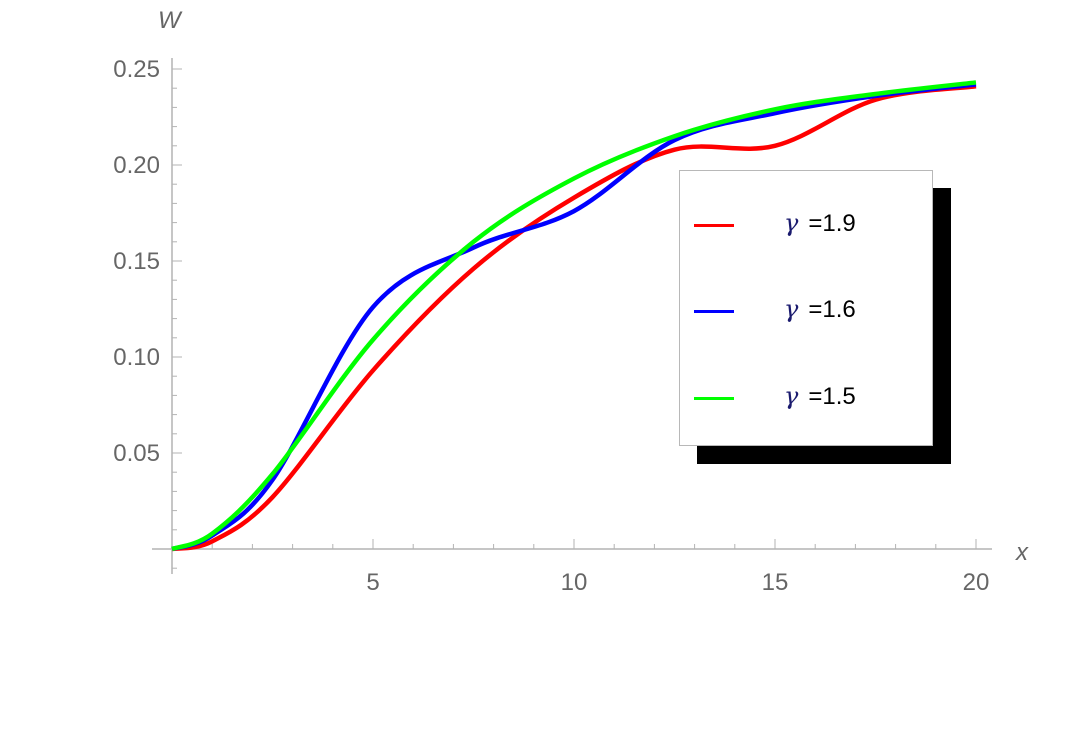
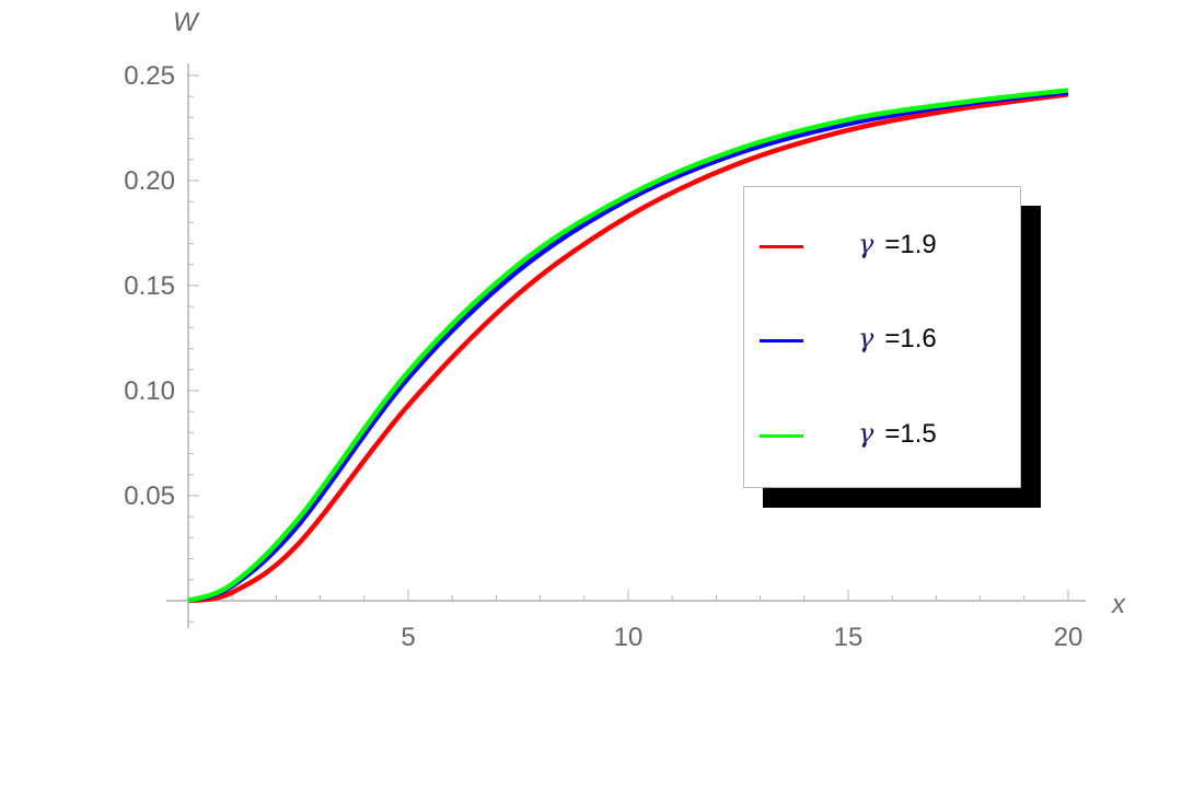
γ =1.6/5: 0.126 -> 0.106
γ =1.6/10: 0.176 -> 0.191
γ =1.9/15: 0.210 -> 0.224
